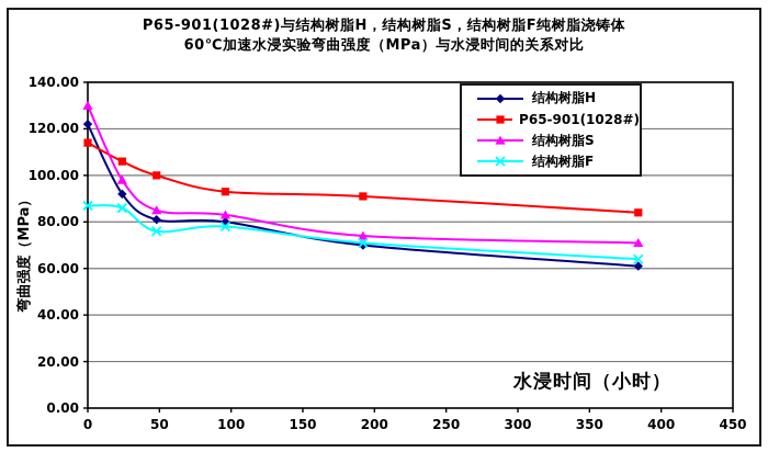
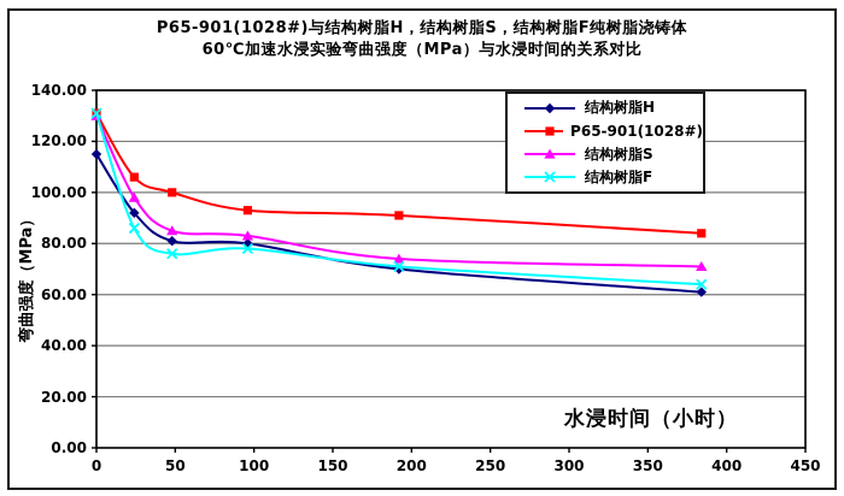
结构树脂H/0: 122 -> 115
P65-901(1028#)/0: 114 -> 131
结构树脂F/0: 87 -> 131
